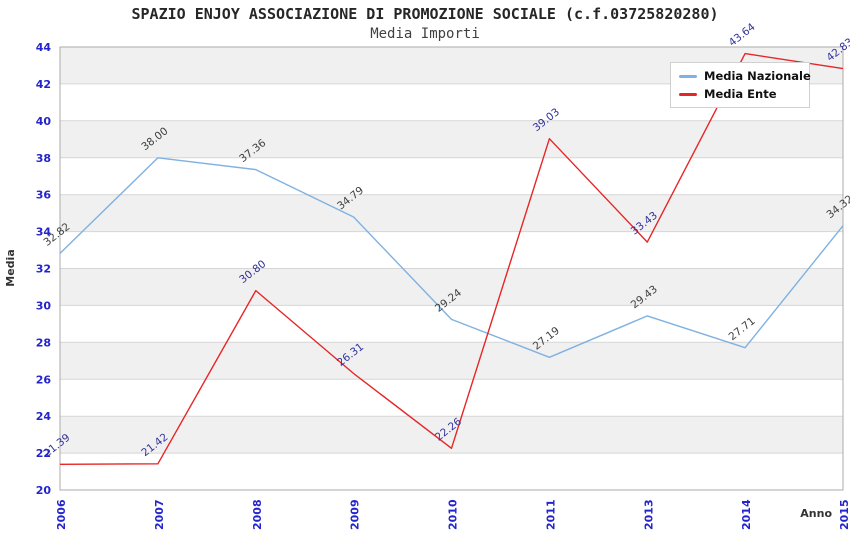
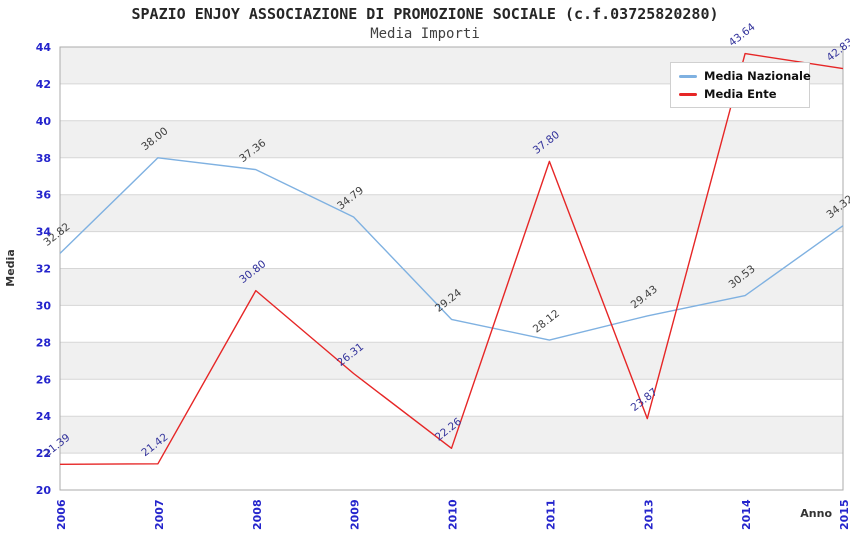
Media Nazionale/2011: 27.19 -> 28.12
Media Ente/2011: 39.03 -> 37.80
Media Ente/2013: 33.43 -> 23.87
Media Nazionale/2014: 27.71 -> 30.53
